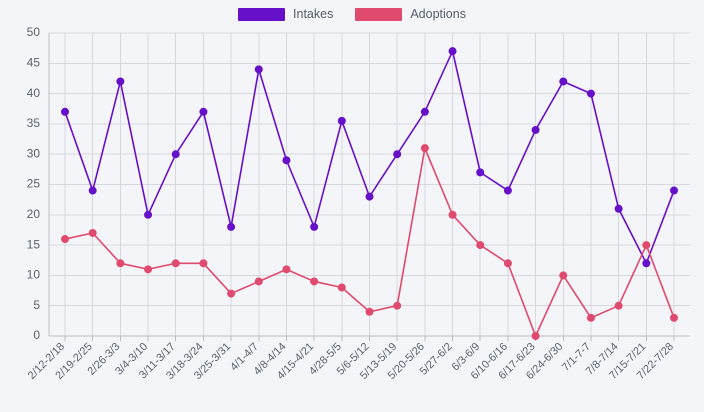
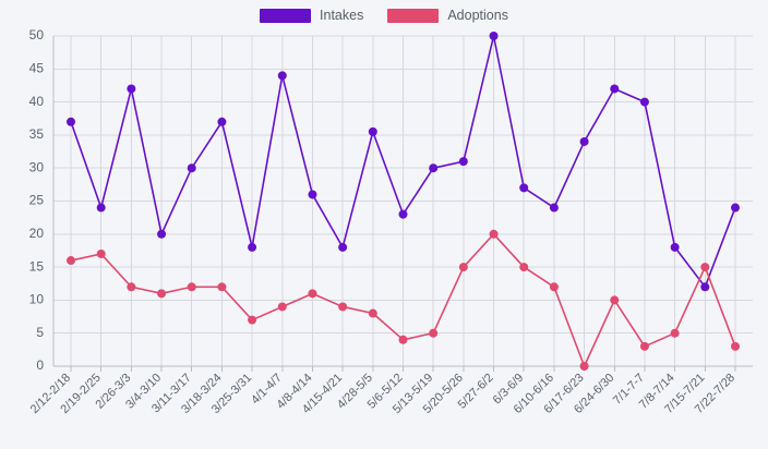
Intakes/4/8-4/14: 29 -> 26
Intakes/5/20-5/26: 37 -> 31
Adoptions/5/20-5/26: 31 -> 15
Intakes/5/27-6/2: 47 -> 50
Intakes/7/8-7/14: 21 -> 18
